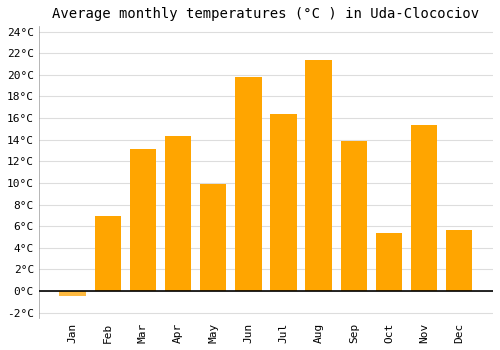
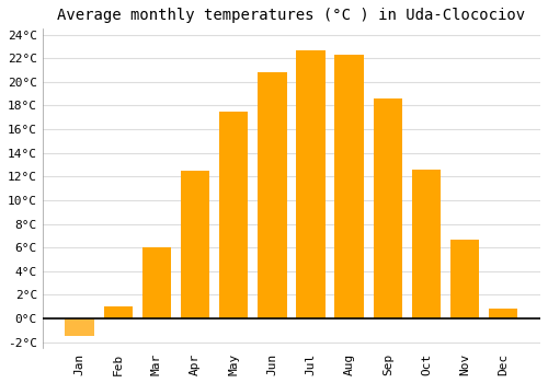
Jan: -0.5°C -> -1.5°C
Feb: 6.9°C -> 1.0°C
Mar: 13.1°C -> 6.0°C
Apr: 14.3°C -> 12.5°C
May: 9.9°C -> 17.5°C
Jun: 19.8°C -> 20.8°C
Jul: 16.4°C -> 22.7°C
Aug: 21.4°C -> 22.3°C
Sep: 13.9°C -> 18.6°C
Oct: 5.4°C -> 12.6°C
Nov: 15.4°C -> 6.7°C
Dec: 5.6°C -> 0.8°C
